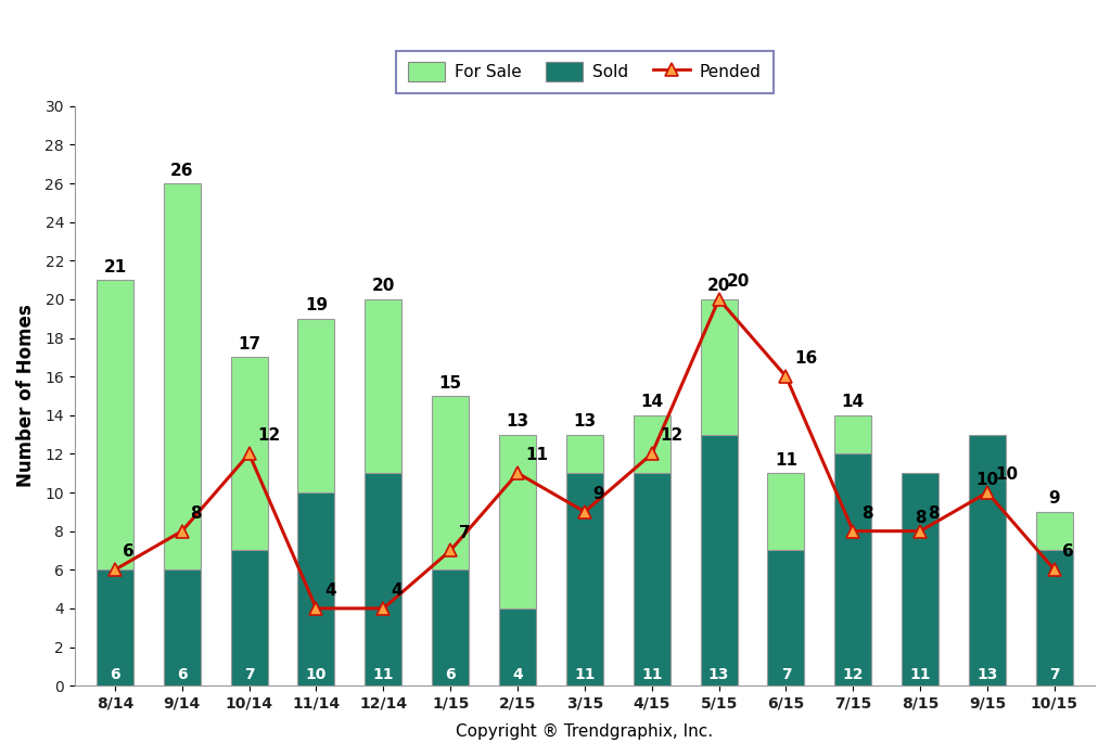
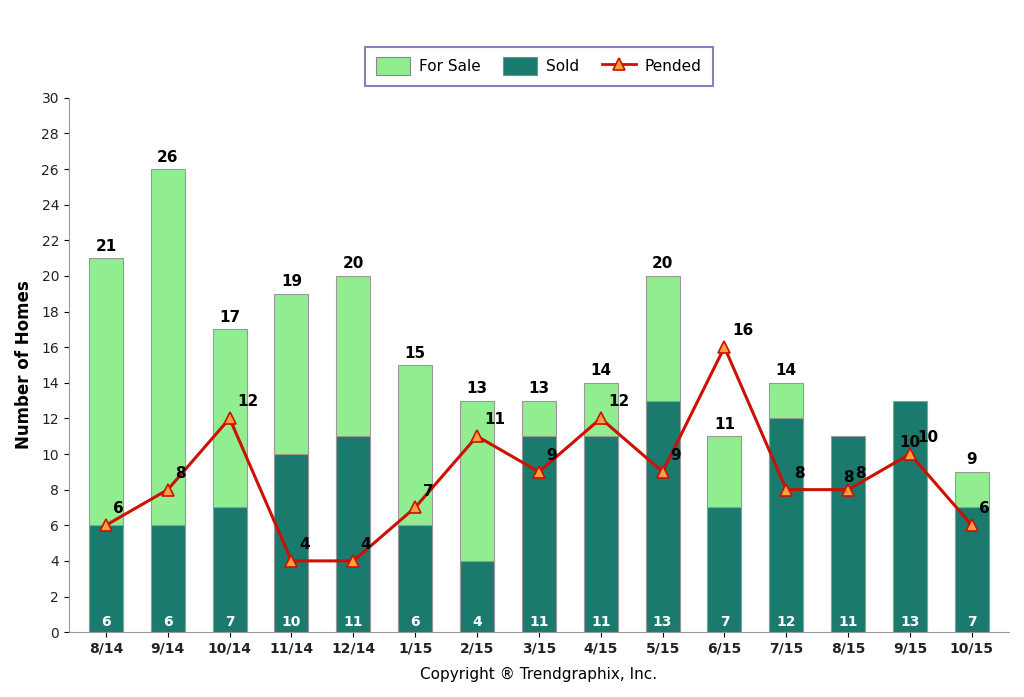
Pended/5/15: 20 -> 9
